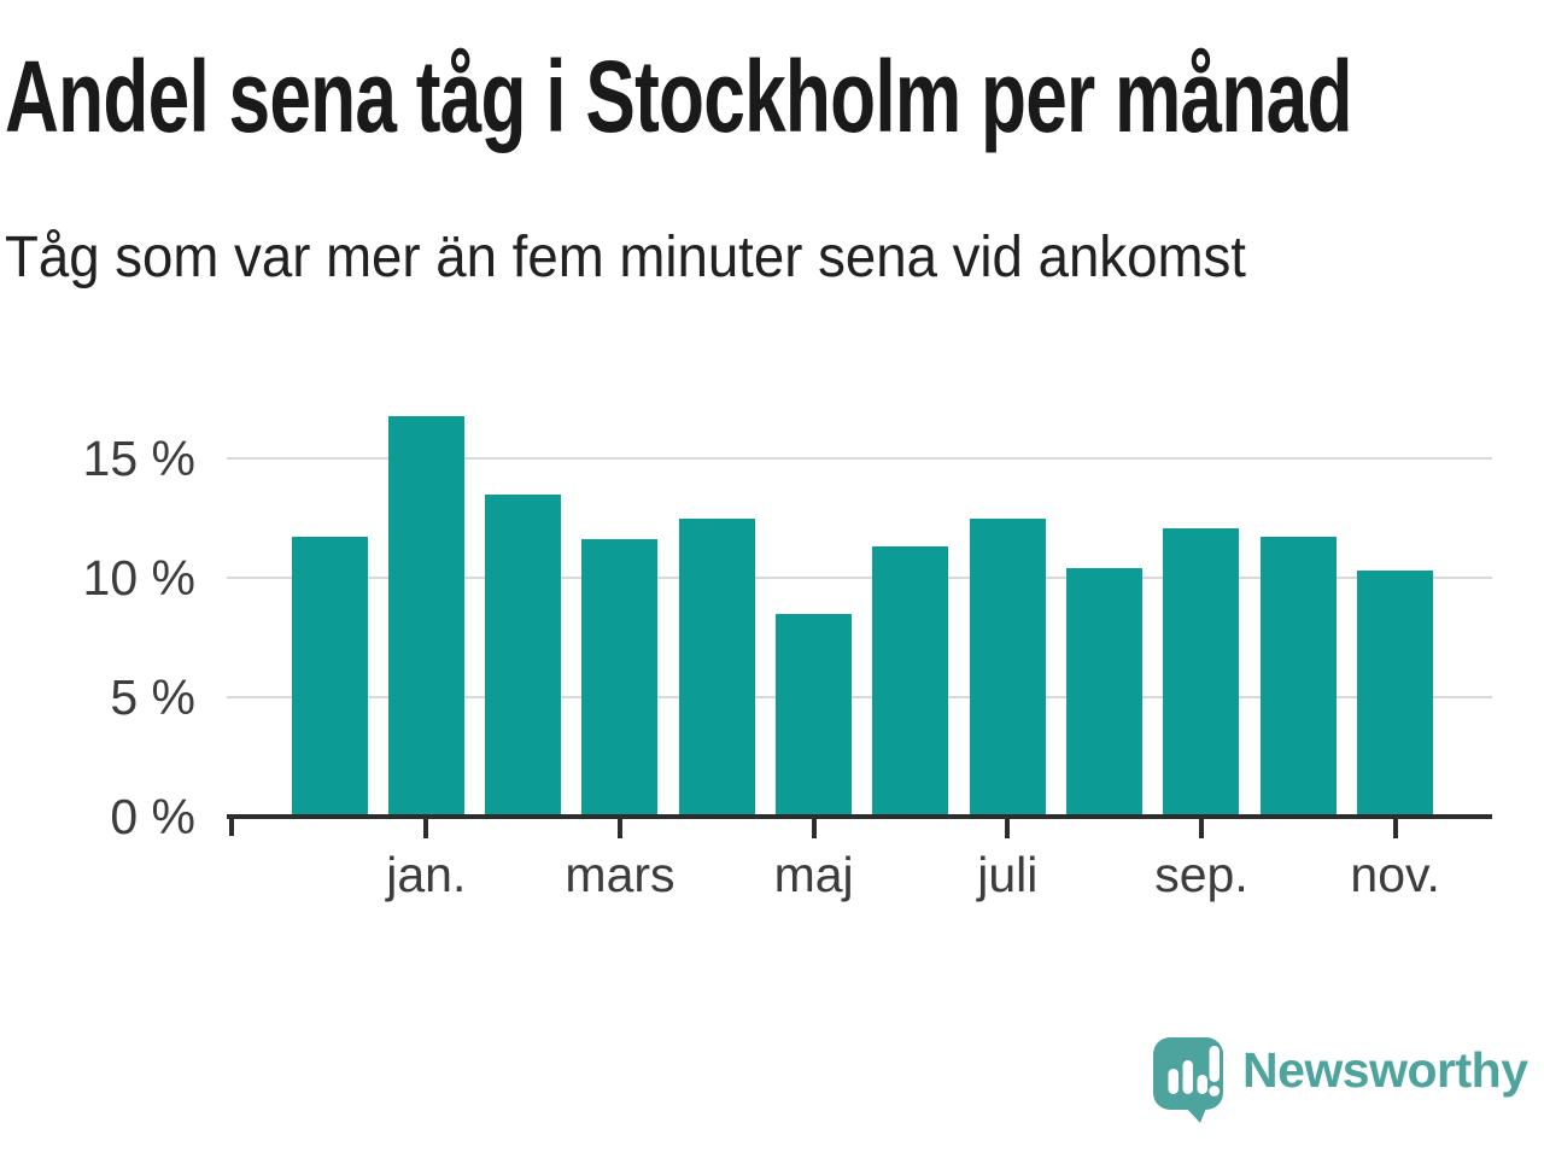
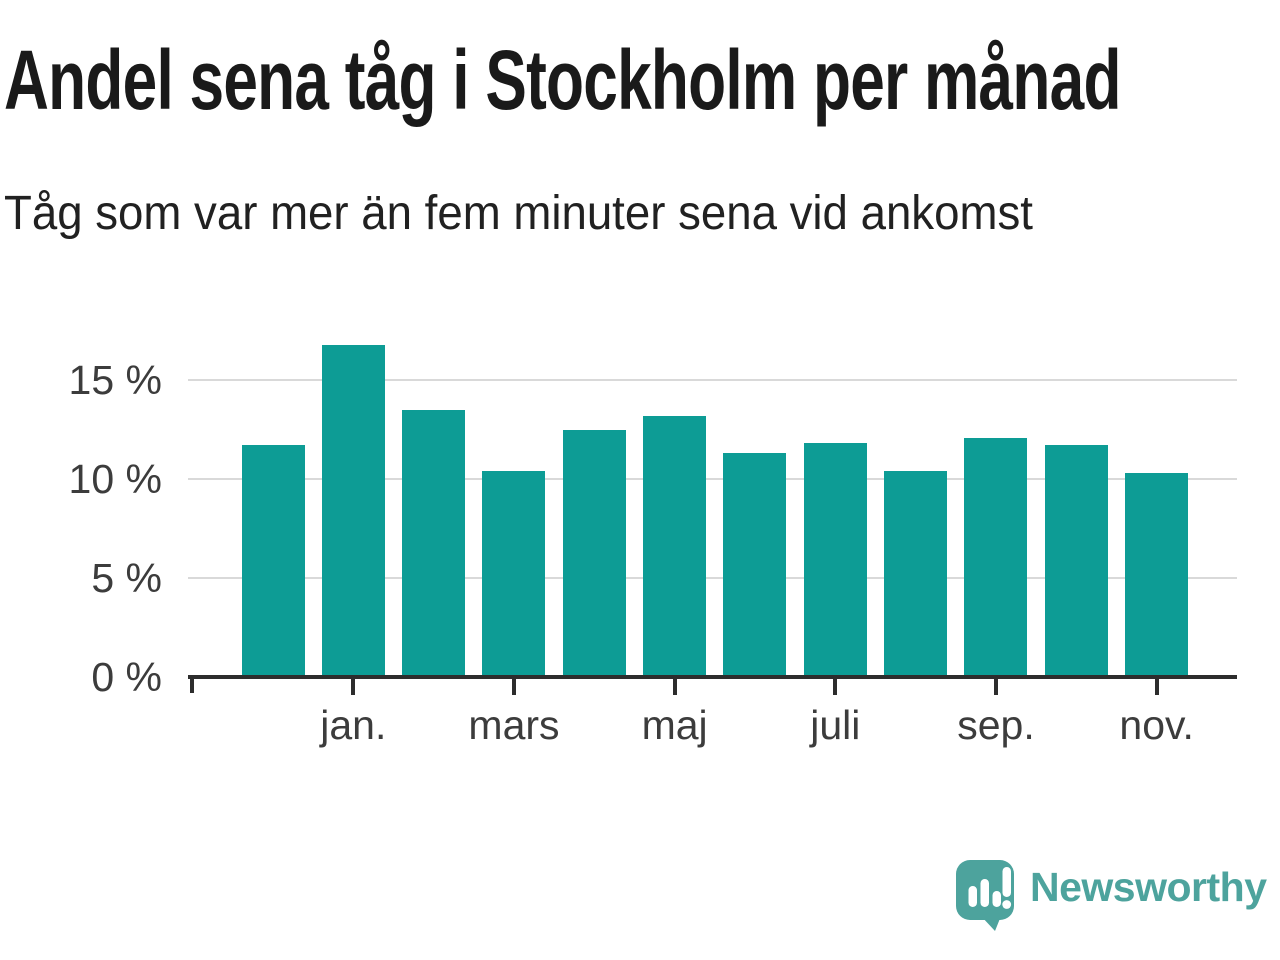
mars: 11.6% -> 10.4%
maj: 8.5% -> 13.2%
juli: 12.5% -> 11.8%
